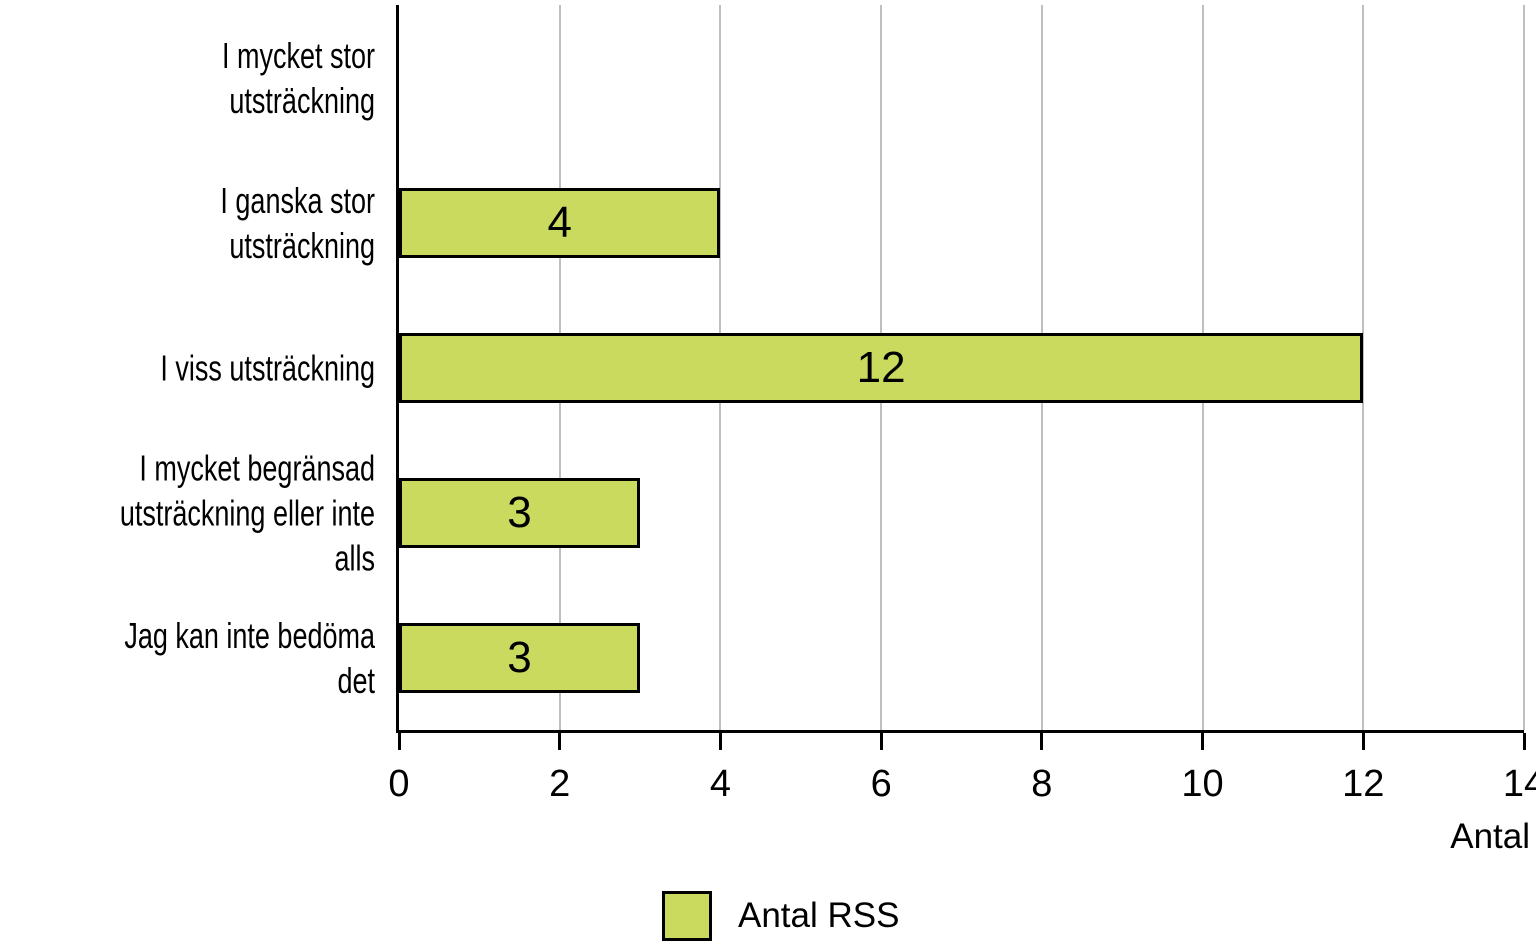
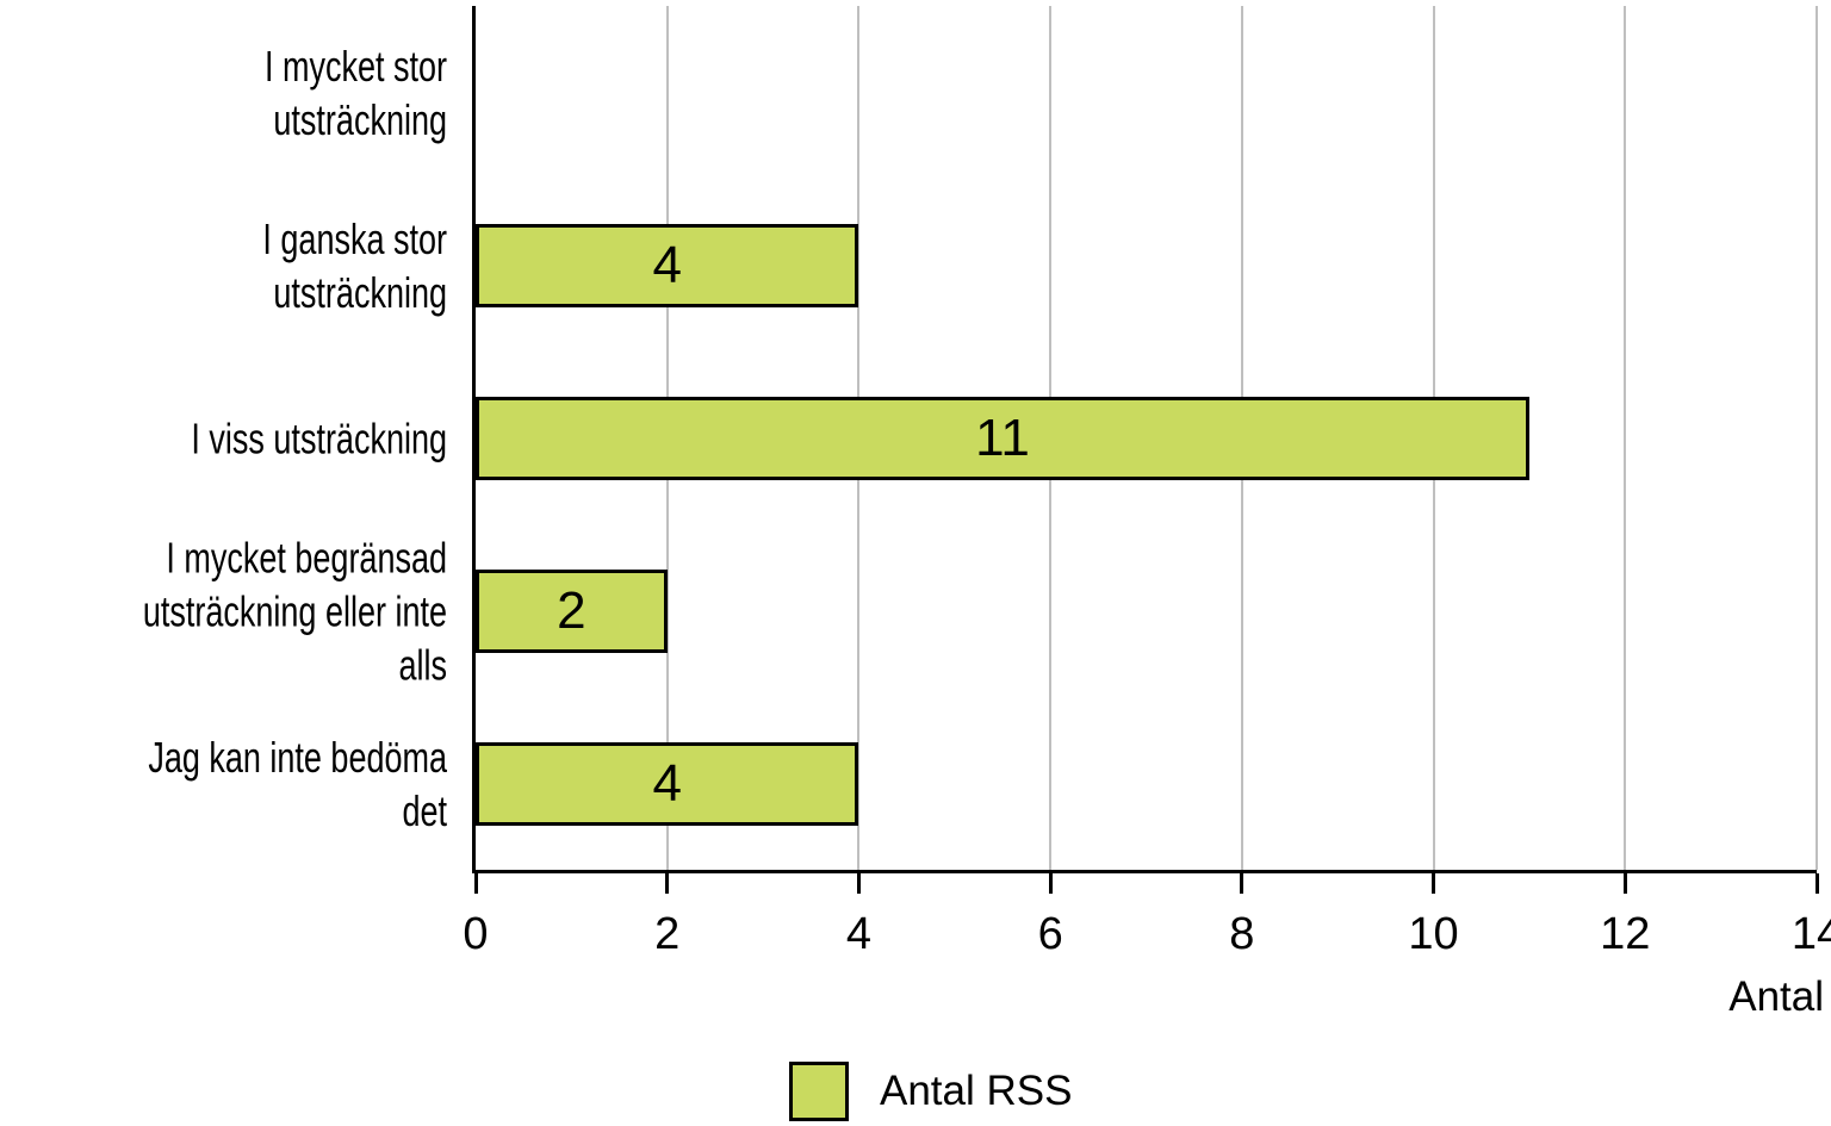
I viss utsträckning: 12 -> 11
I mycket begränsad utsträckning eller inte alls: 3 -> 2
Jag kan inte bedöma det: 3 -> 4
